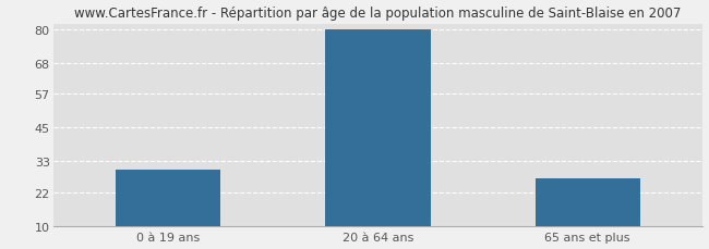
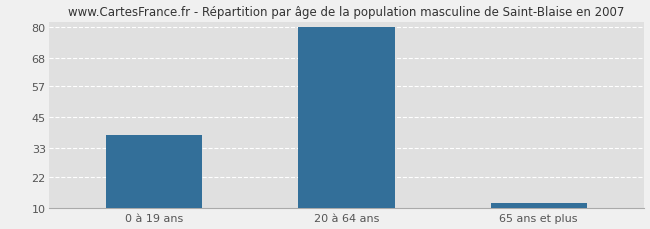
0 à 19 ans: 30 -> 38
65 ans et plus: 27 -> 12
